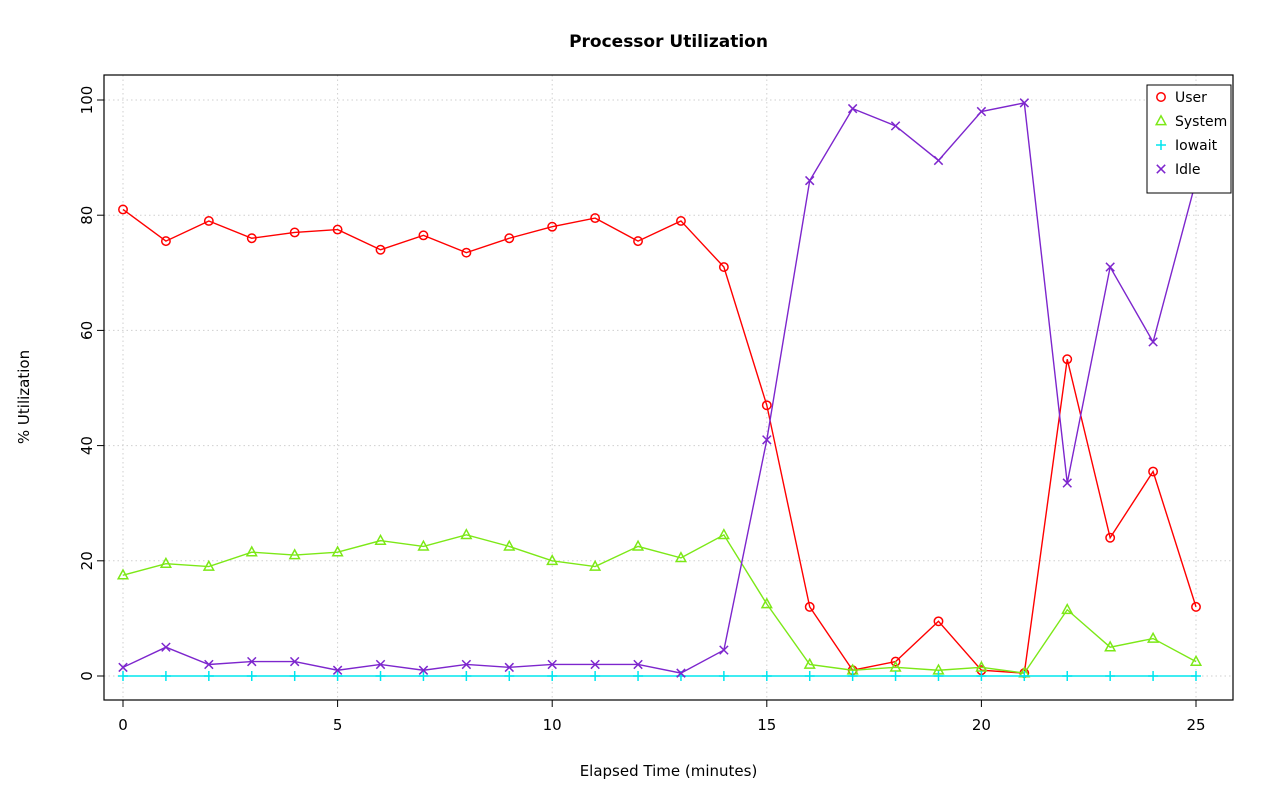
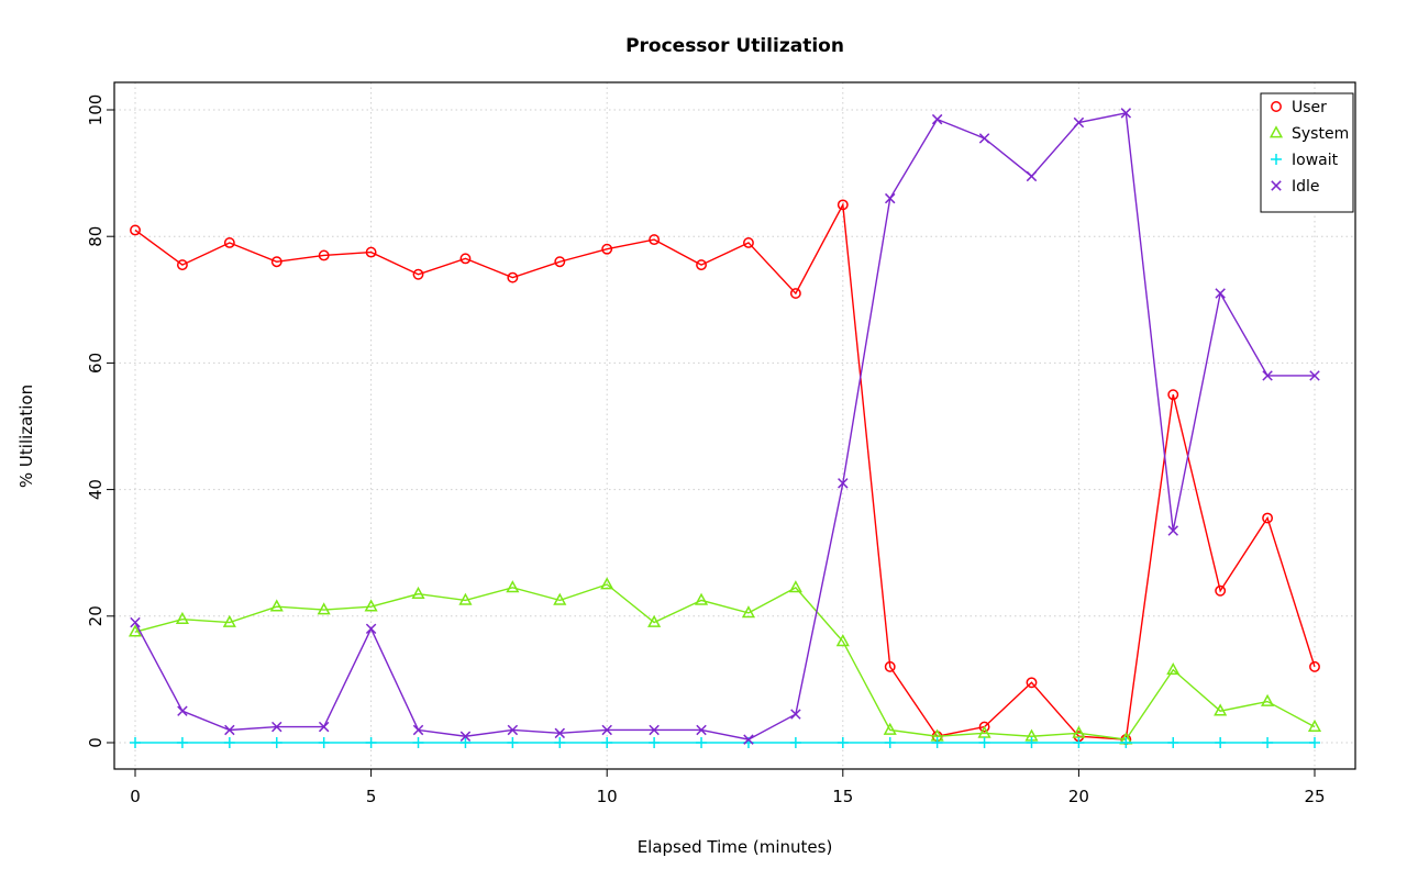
Idle/0: 2 -> 19
Idle/5: 1 -> 18
System/10: 20 -> 25
User/15: 47 -> 85
System/15: 12 -> 16
Idle/25: 86 -> 58
